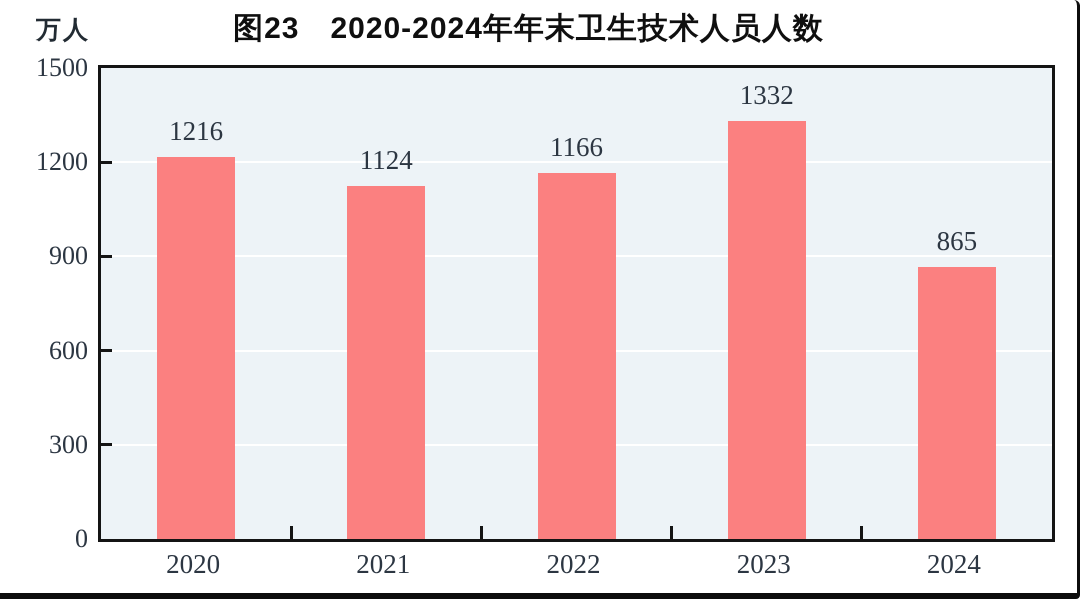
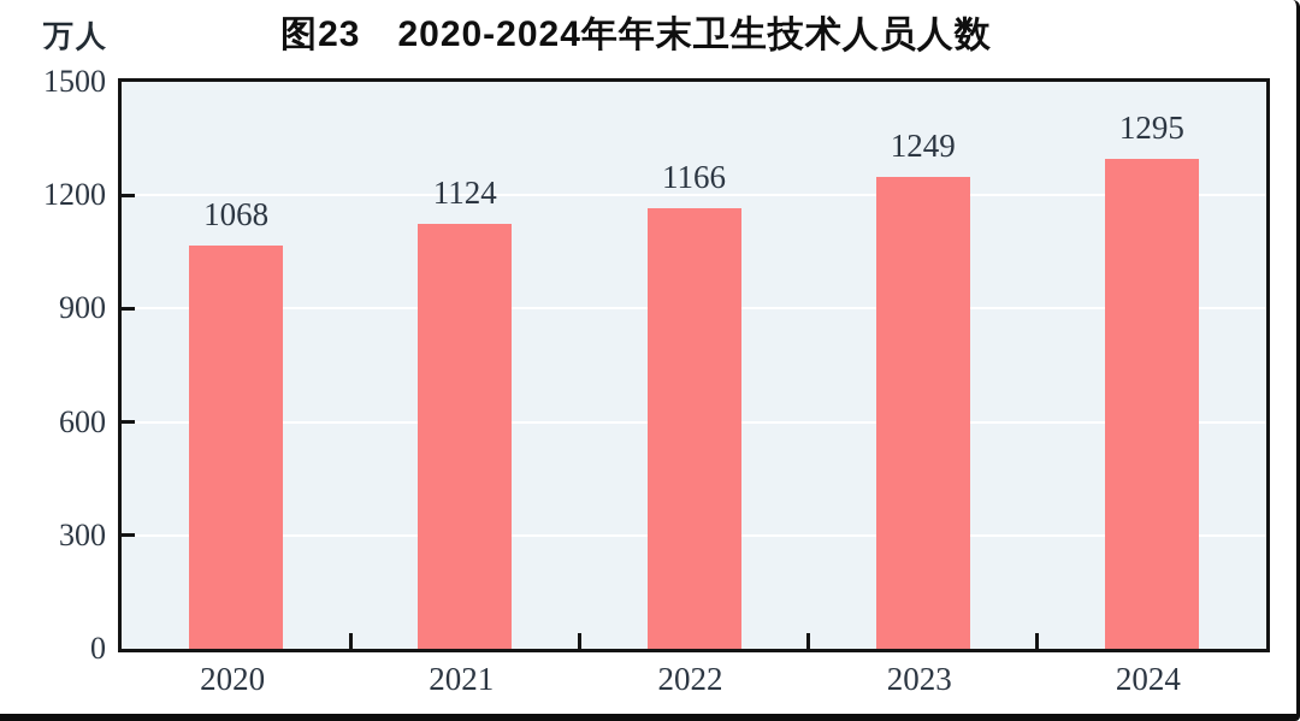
2020: 1216 -> 1068
2023: 1332 -> 1249
2024: 865 -> 1295
